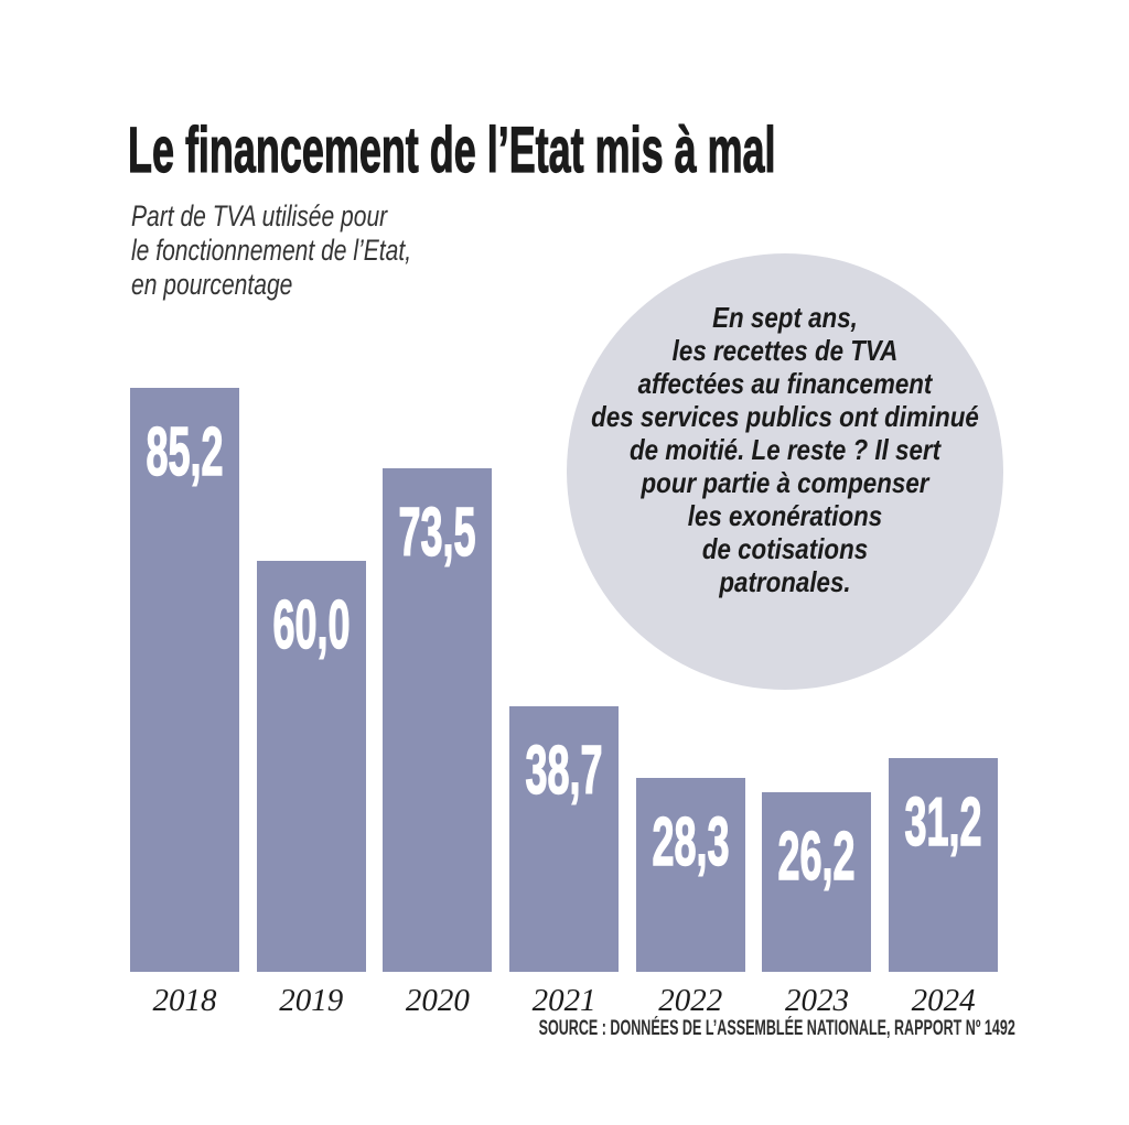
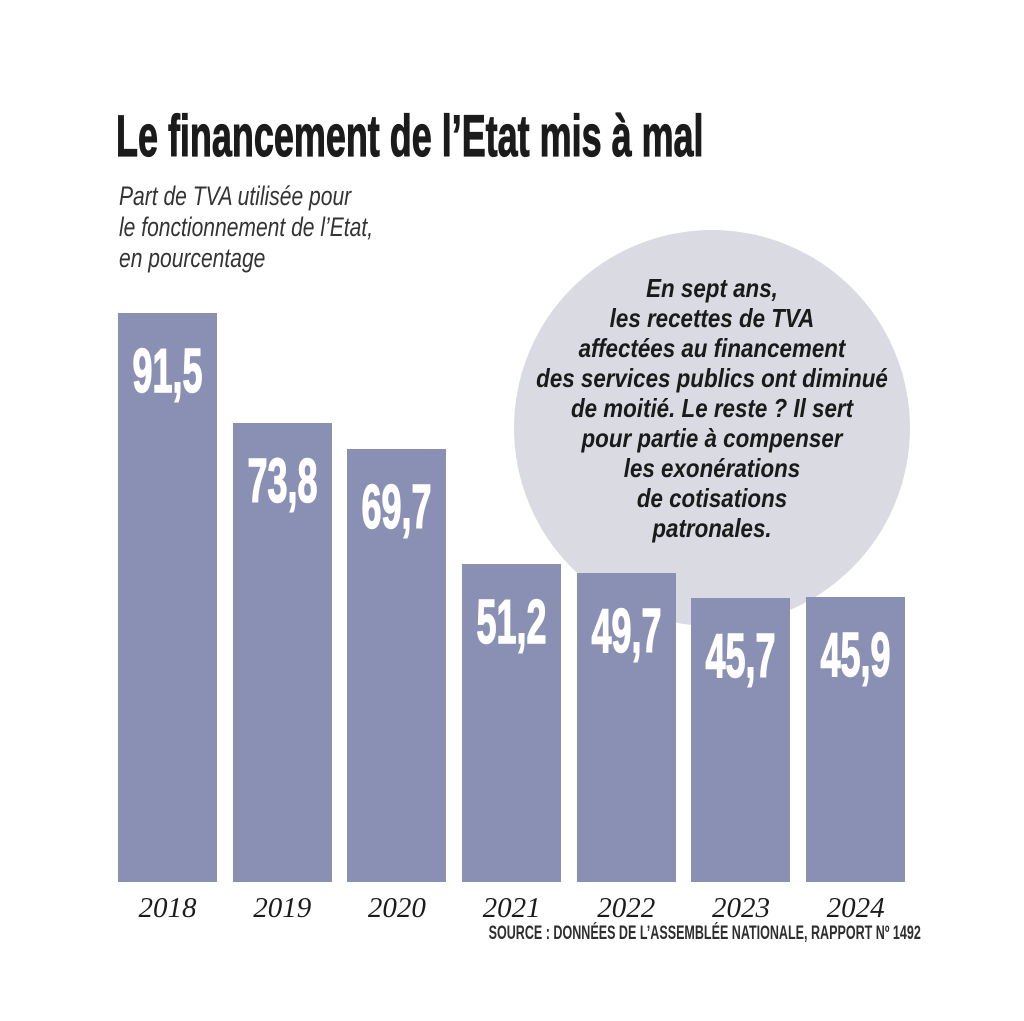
2018: 85,2 -> 91,5
2019: 60,0 -> 73,8
2020: 73,5 -> 69,7
2021: 38,7 -> 51,2
2022: 28,3 -> 49,7
2023: 26,2 -> 45,7
2024: 31,2 -> 45,9
